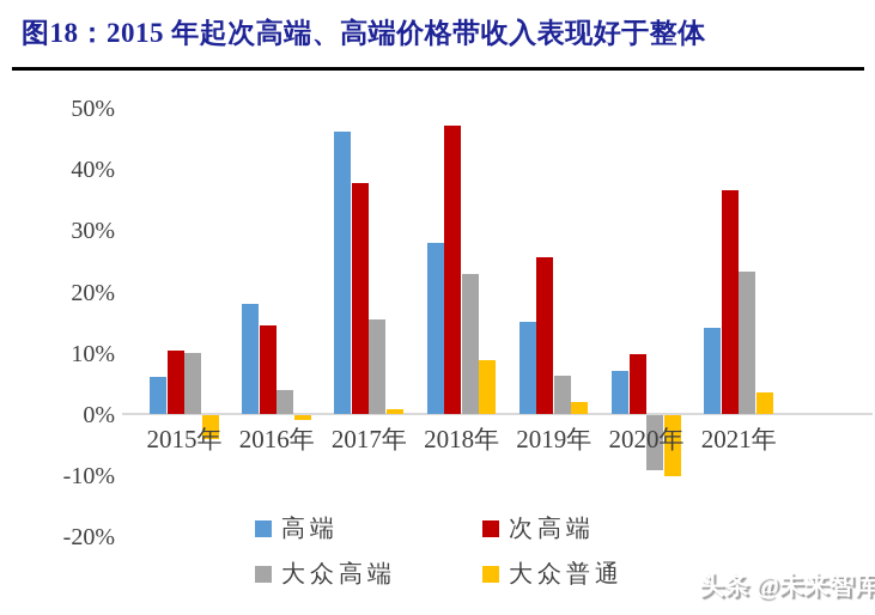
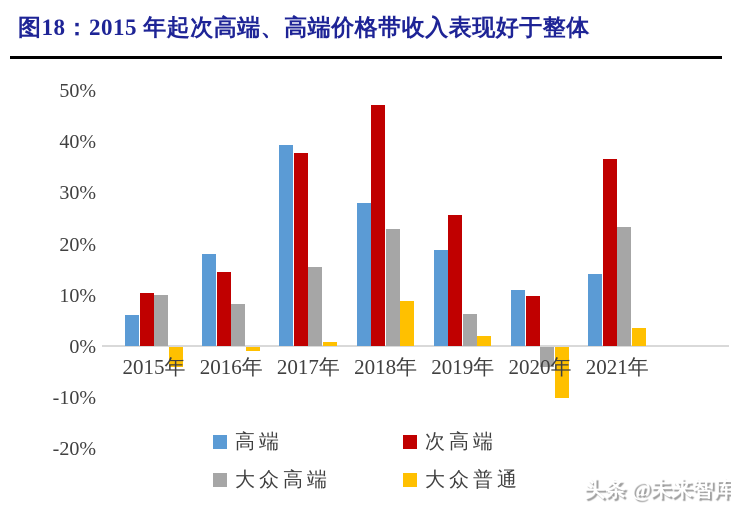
大众高端/2016年: 4% -> 8%
高端/2017年: 46% -> 39%
高端/2019年: 15% -> 19%
高端/2020年: 7% -> 11%
大众高端/2020年: -9% -> -4%
